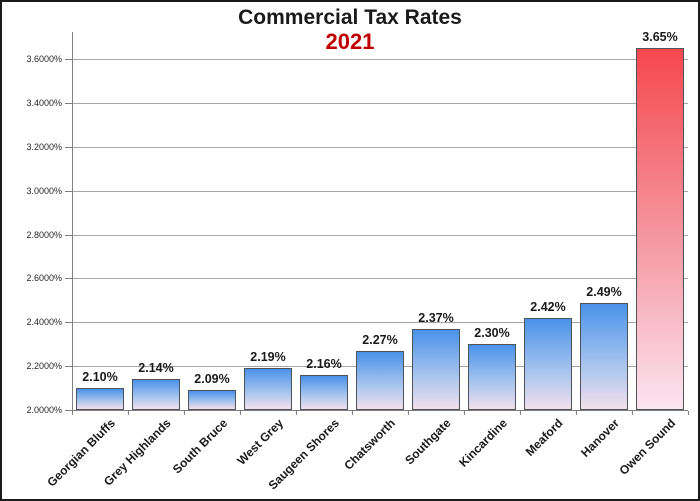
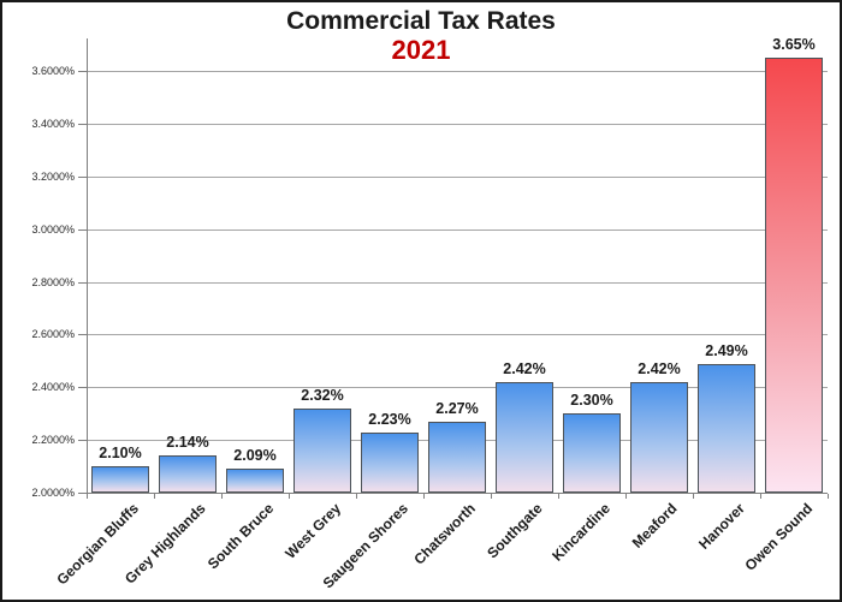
West Grey: 2.19% -> 2.32%
Saugeen Shores: 2.16% -> 2.23%
Southgate: 2.37% -> 2.42%
